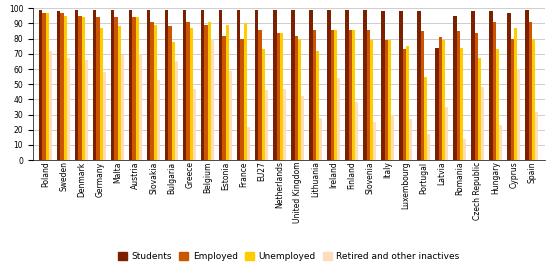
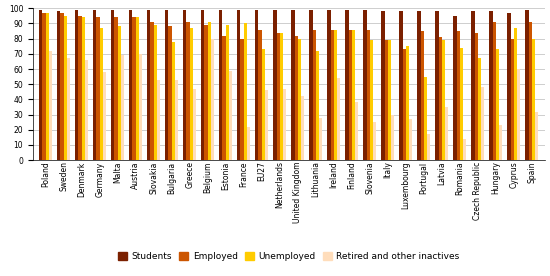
Retired and other inactives/Bulgaria: 65 -> 53
Students/Latvia: 74 -> 98
